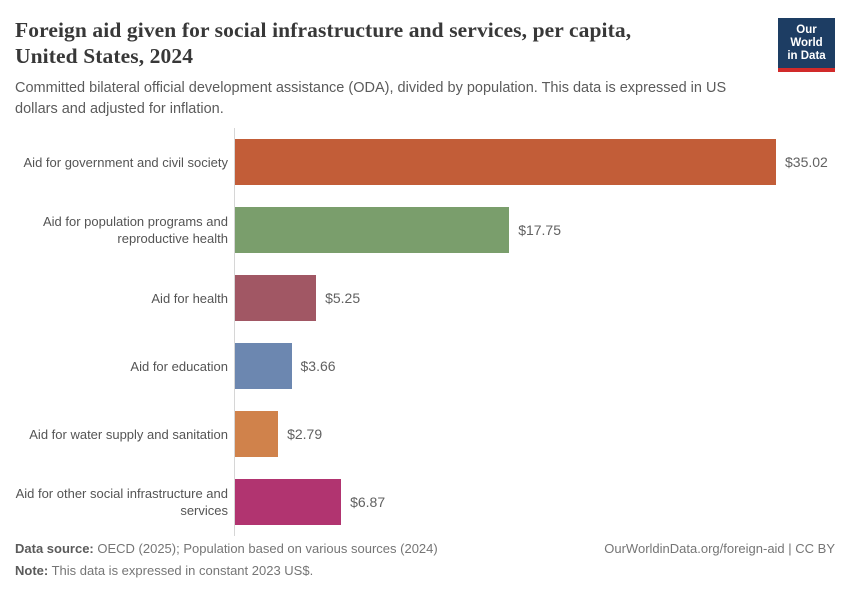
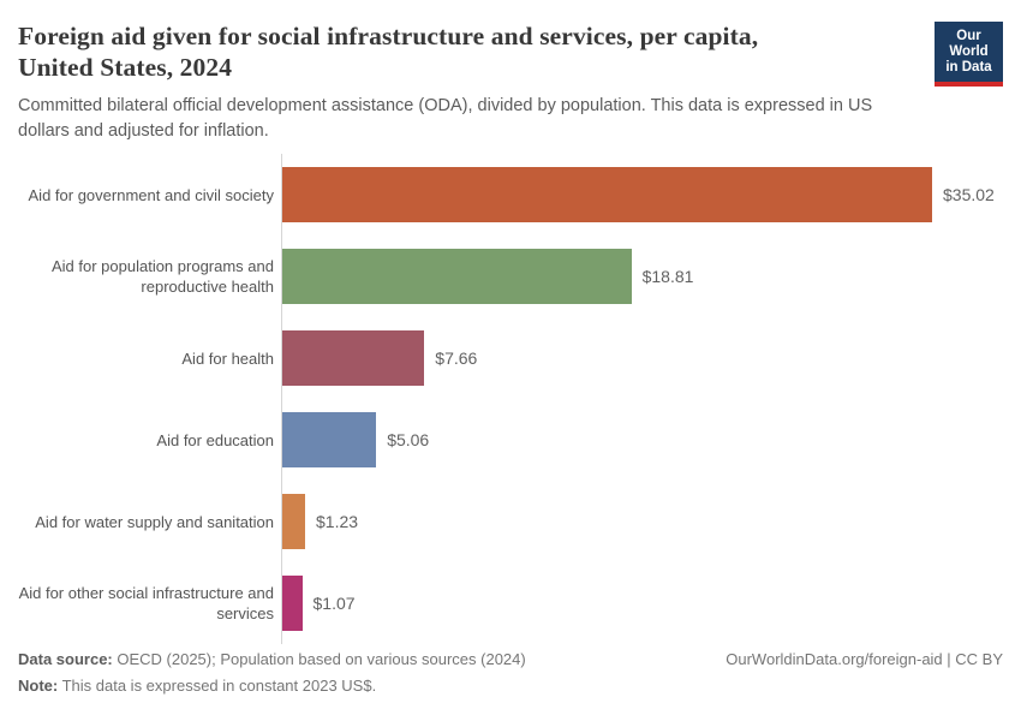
Aid for population programs and reproductive health: $17.75 -> $18.81
Aid for health: $5.25 -> $7.66
Aid for education: $3.66 -> $5.06
Aid for water supply and sanitation: $2.79 -> $1.23
Aid for other social infrastructure and services: $6.87 -> $1.07
